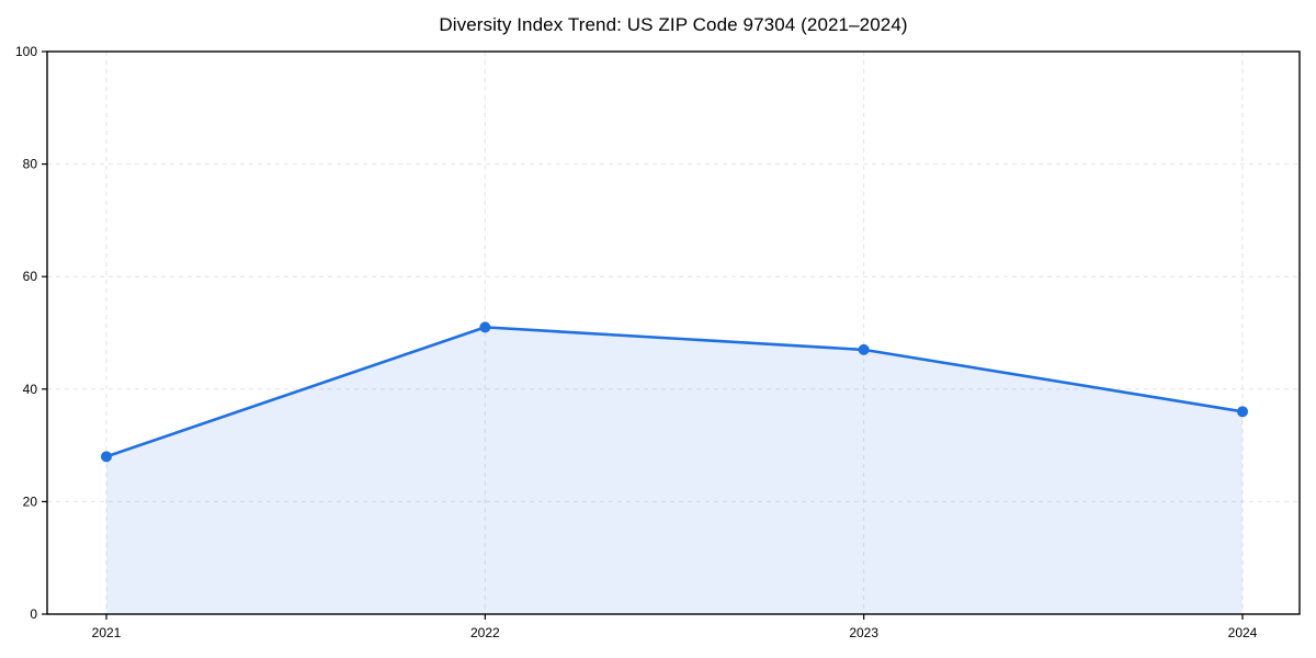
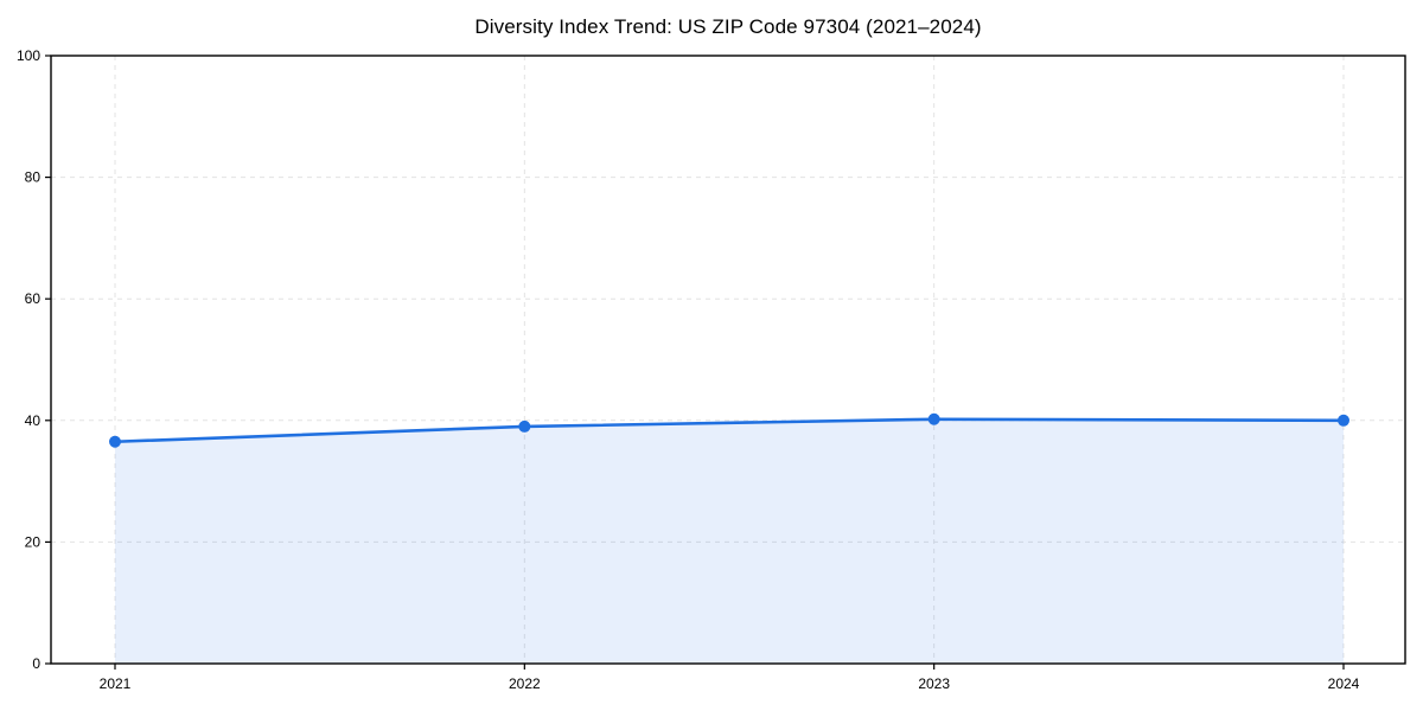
2021: 28 -> 36
2022: 51 -> 39
2023: 47 -> 40
2024: 36 -> 40
